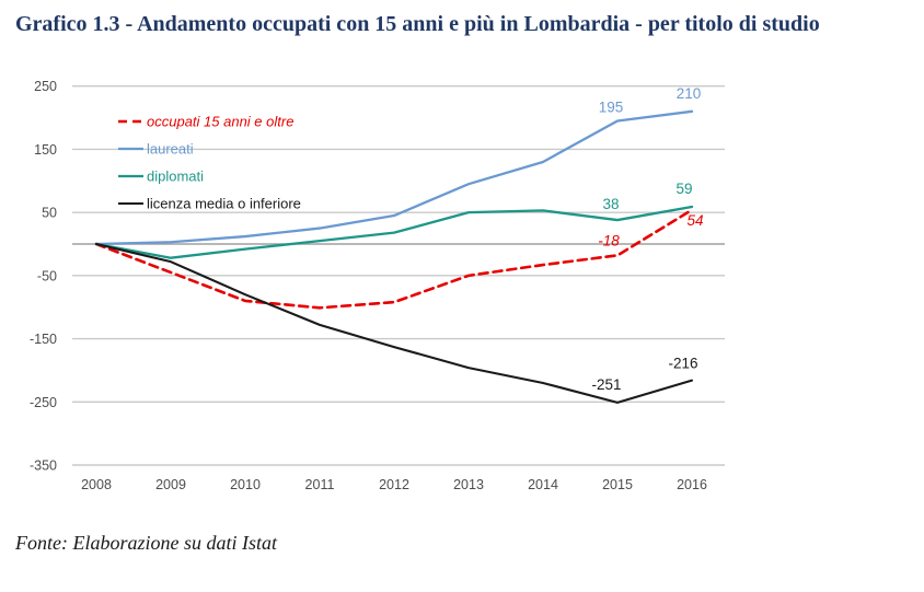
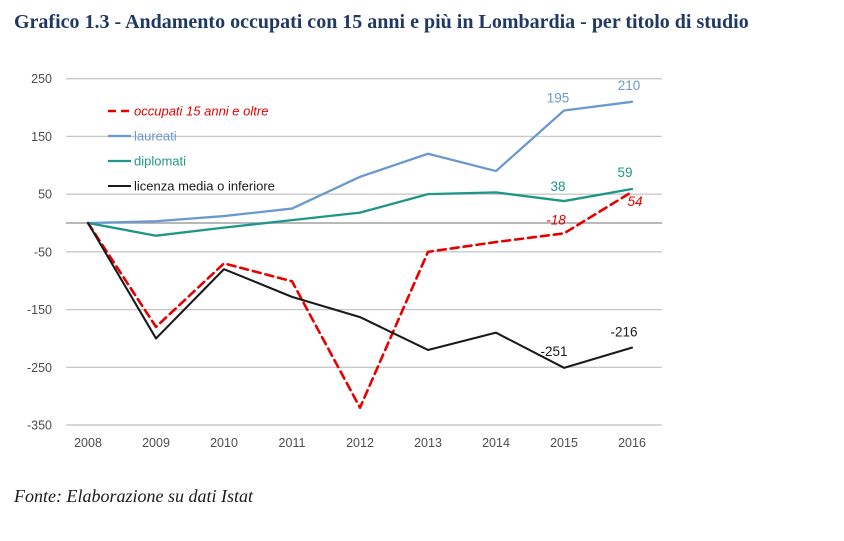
occupati 15 anni e oltre/2009: -40 -> -180
licenza media o inferiore/2009: -30 -> -200
occupati 15 anni e oltre/2010: -90 -> -70
occupati 15 anni e oltre/2012: -90 -> -320
laureati/2012: 40 -> 80
laureati/2013: 100 -> 120
licenza media o inferiore/2013: -200 -> -220
laureati/2014: 130 -> 90
licenza media o inferiore/2014: -220 -> -190
